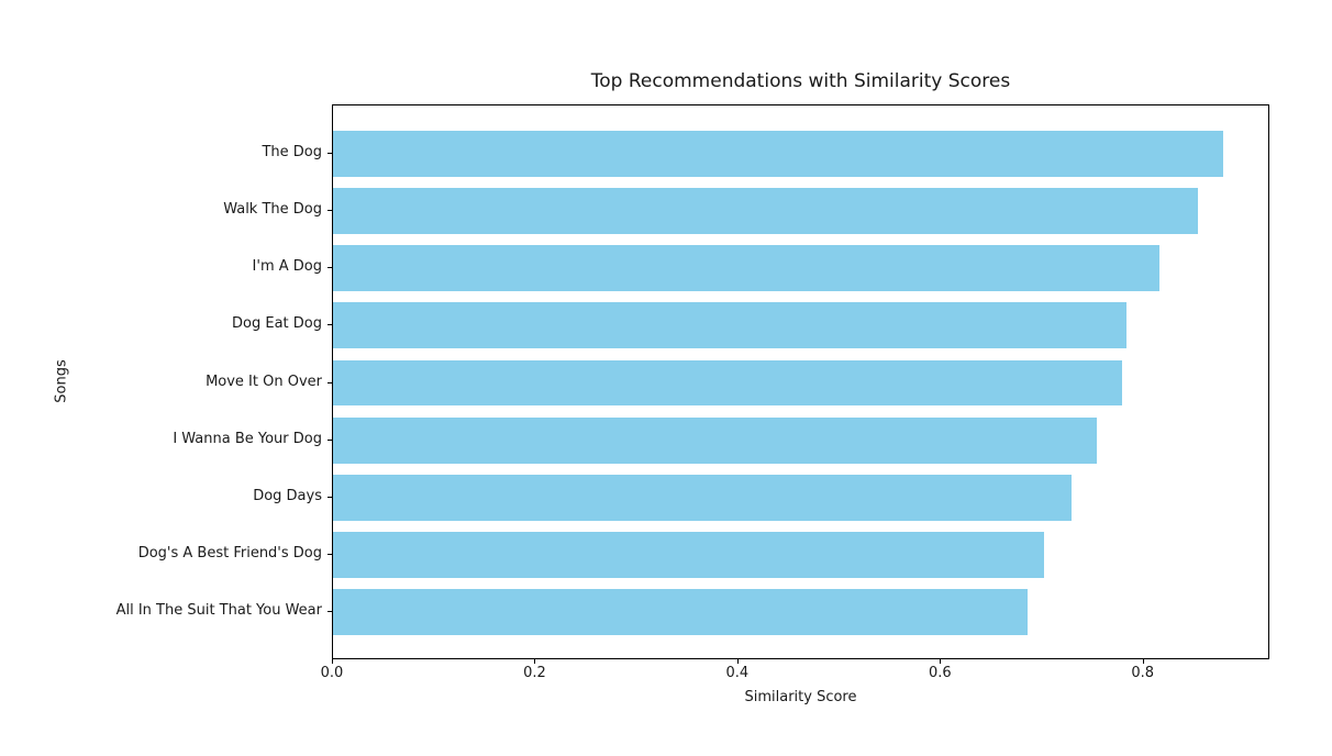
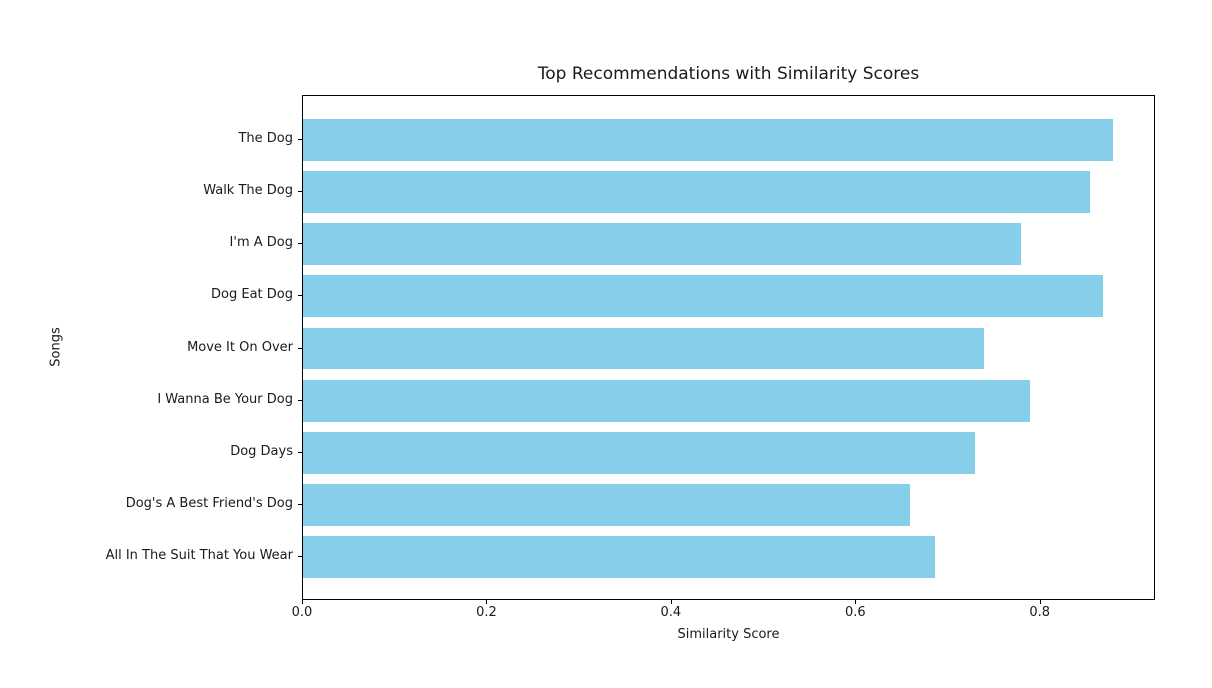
I'm A Dog: 0.82 -> 0.78
Dog Eat Dog: 0.79 -> 0.87
Move It On Over: 0.78 -> 0.74
I Wanna Be Your Dog: 0.76 -> 0.79
Dog's A Best Friend's Dog: 0.70 -> 0.66
